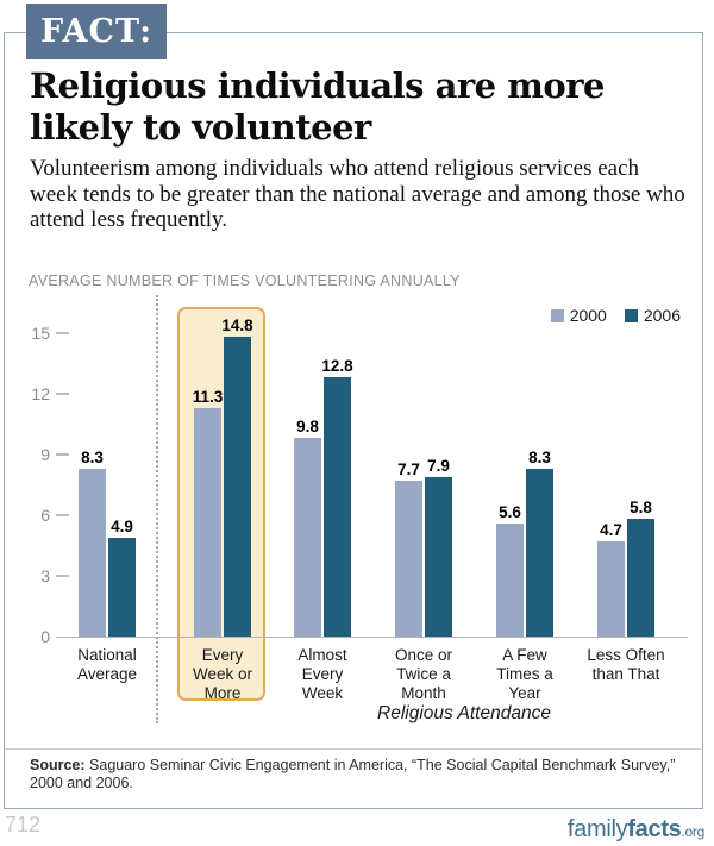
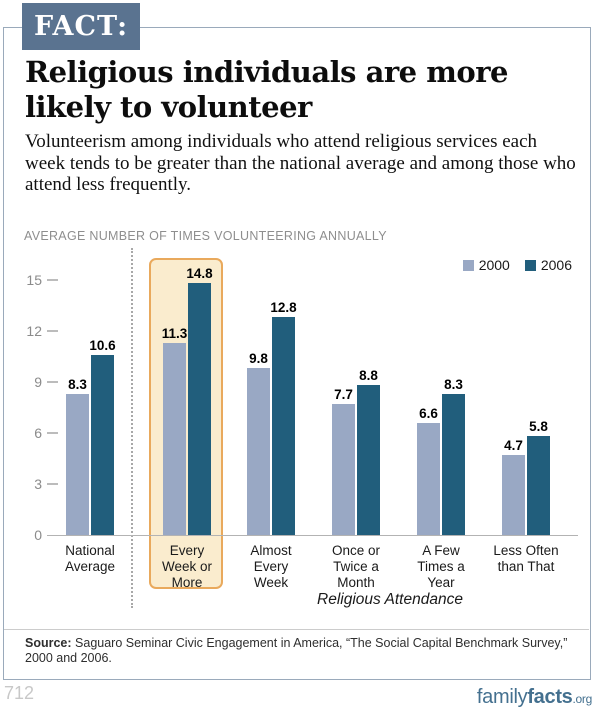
2006/National Average: 4.9 -> 10.6
2006/Once or Twice a Month: 7.9 -> 8.8
2000/A Few Times a Year: 5.6 -> 6.6
